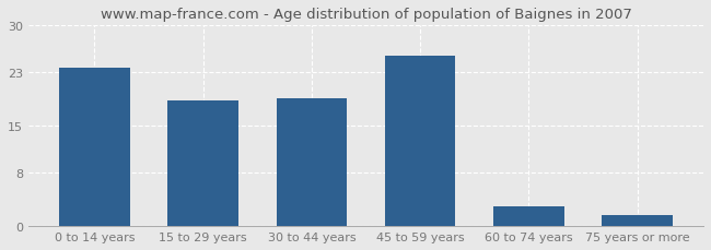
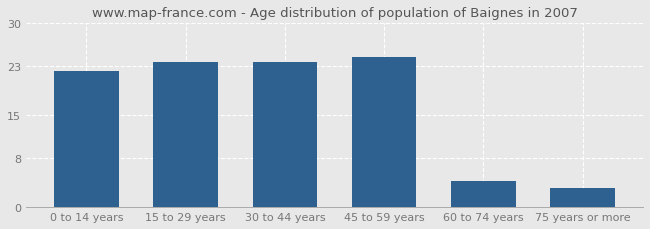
0 to 14 years: 23.6 -> 22.2
15 to 29 years: 18.8 -> 23.6
30 to 44 years: 19.0 -> 23.6
45 to 59 years: 25.4 -> 24.4
60 to 74 years: 3.0 -> 4.2
75 years or more: 1.6 -> 3.2
